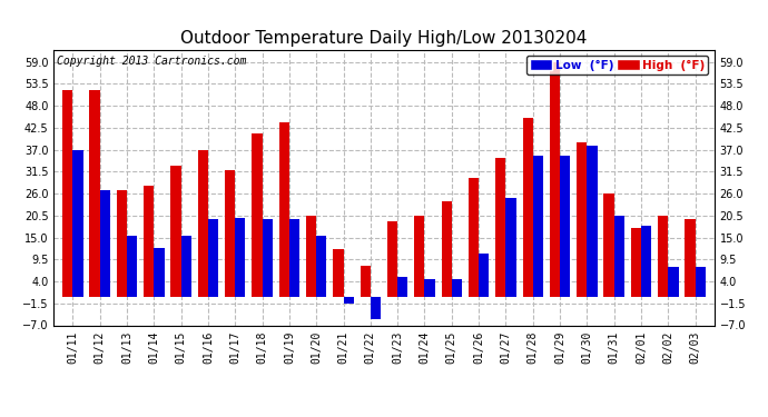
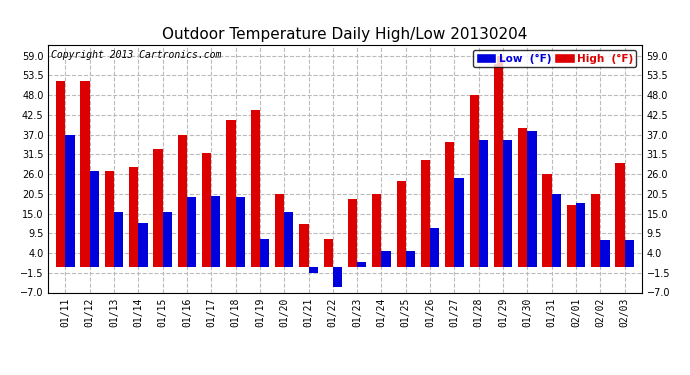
Low (°F)/01/19: 19.5 -> 8.0
Low (°F)/01/23: 5.0 -> 1.5
High (°F)/01/28: 45.0 -> 48.0
High (°F)/02/03: 19.5 -> 29.0
